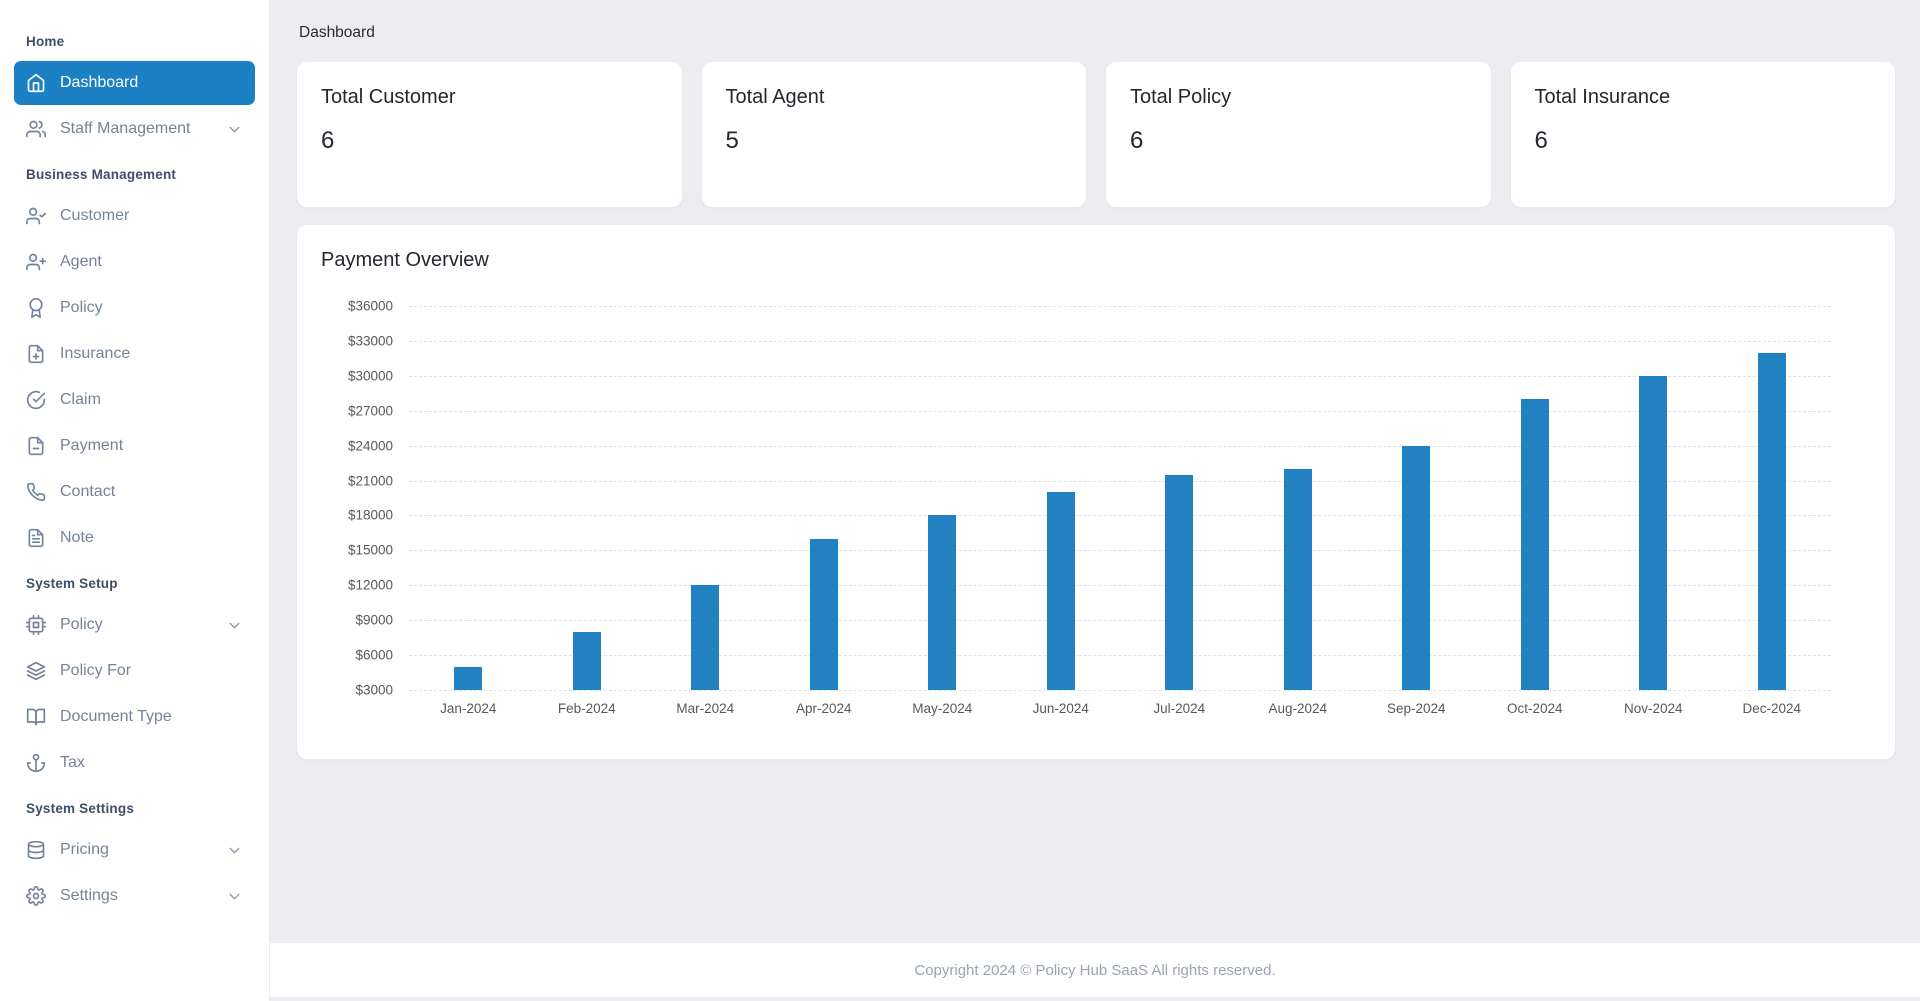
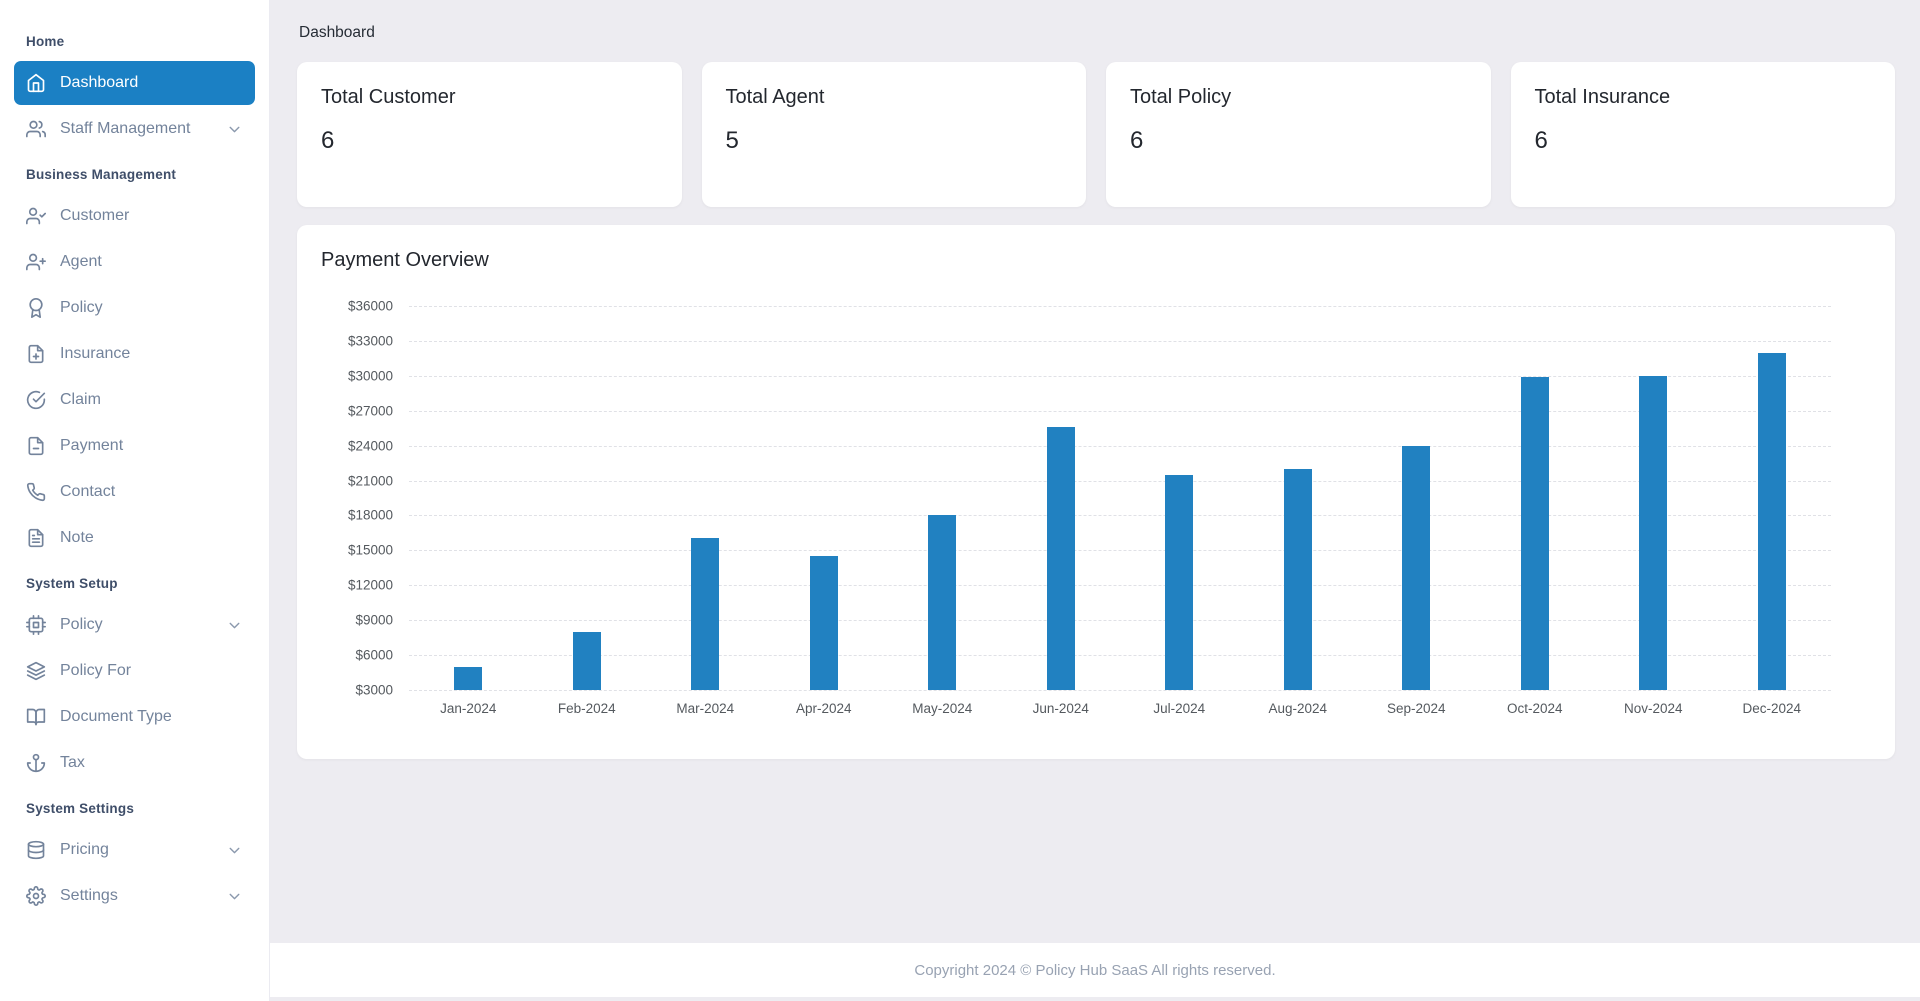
Mar-2024: $12000 -> $16100
Apr-2024: $16000 -> $14500
Jun-2024: $20000 -> $25600
Oct-2024: $28000 -> $29900
